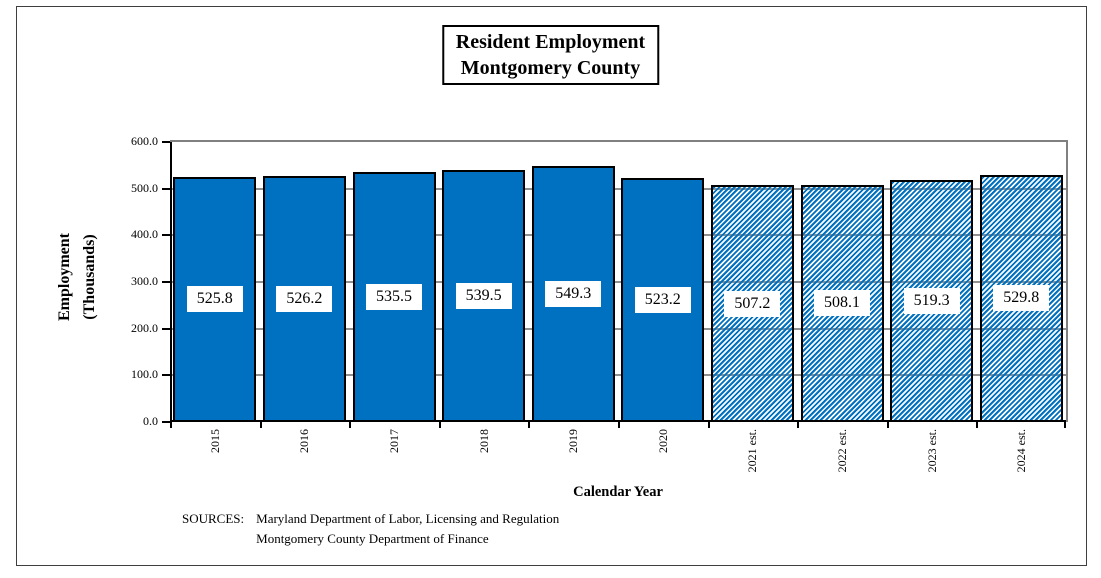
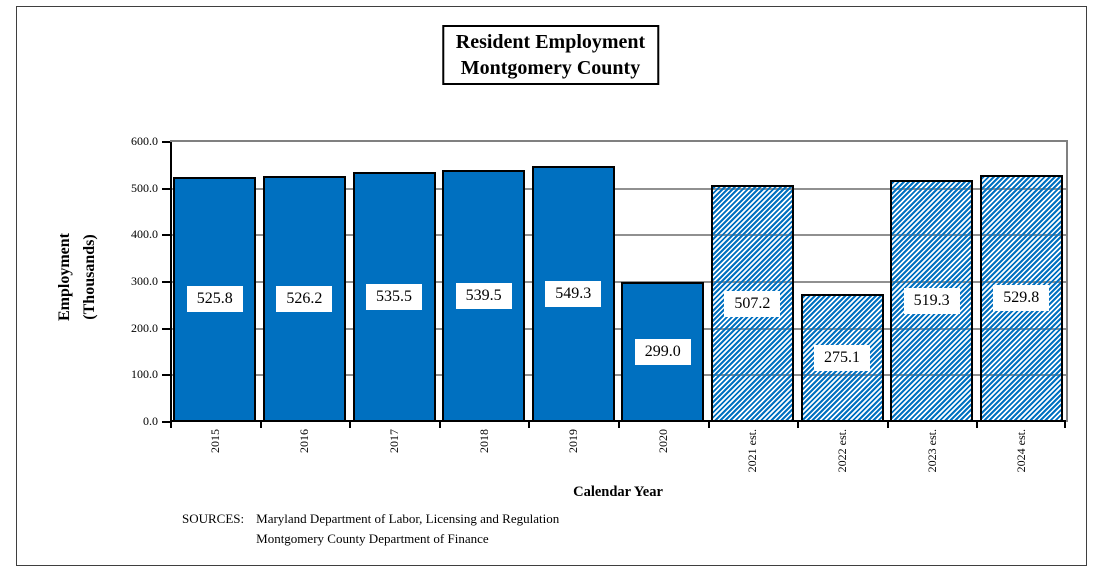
2020: 523.2 -> 299.0
2022 est.: 508.1 -> 275.1
